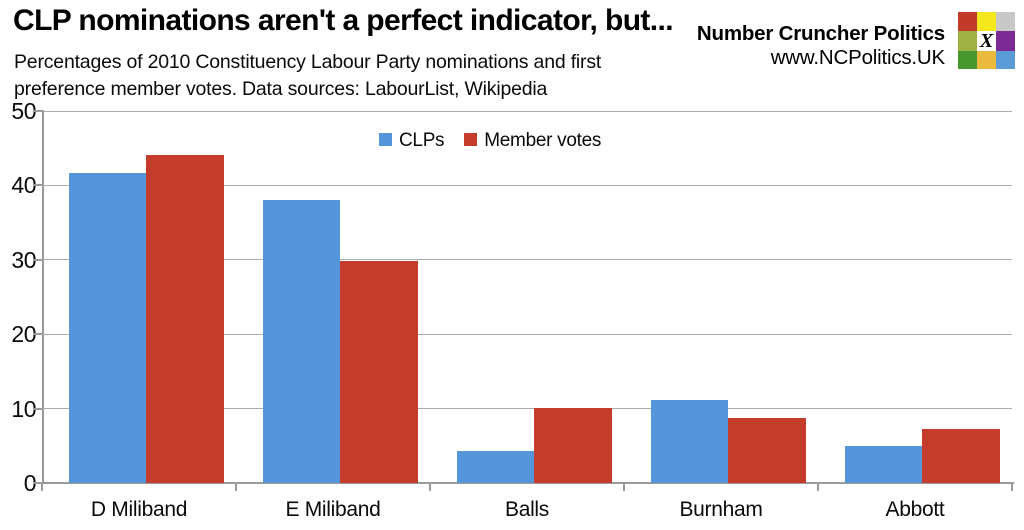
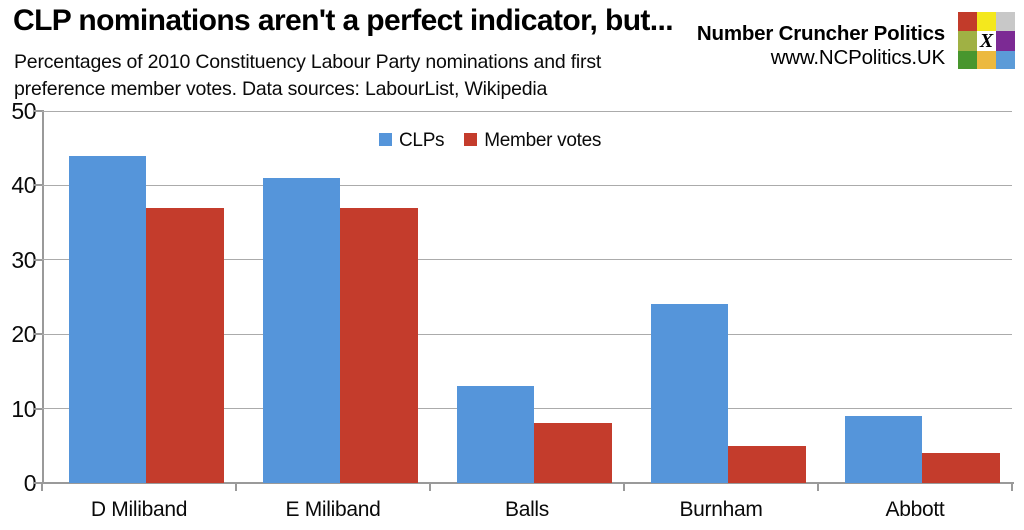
CLPs/D Miliband: 42 -> 44
Member votes/D Miliband: 44 -> 37
CLPs/E Miliband: 38 -> 41
Member votes/E Miliband: 30 -> 37
CLPs/Balls: 4 -> 13
Member votes/Balls: 10 -> 8
CLPs/Burnham: 11 -> 24
Member votes/Burnham: 9 -> 5
CLPs/Abbott: 5 -> 9
Member votes/Abbott: 7 -> 4
